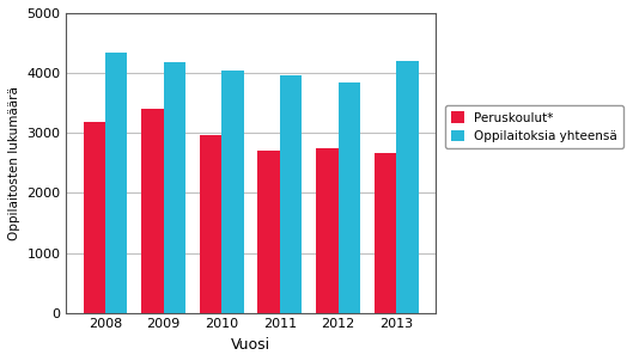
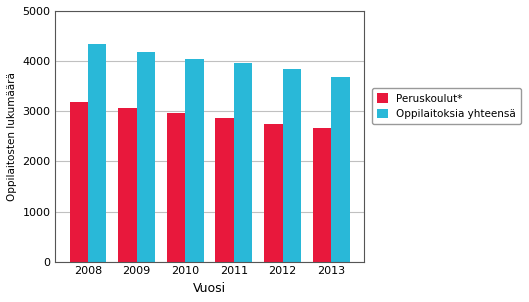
Peruskoulut*/2009: 3400 -> 3060
Peruskoulut*/2011: 2700 -> 2860
Oppilaitoksia yhteensä/2013: 4200 -> 3680
